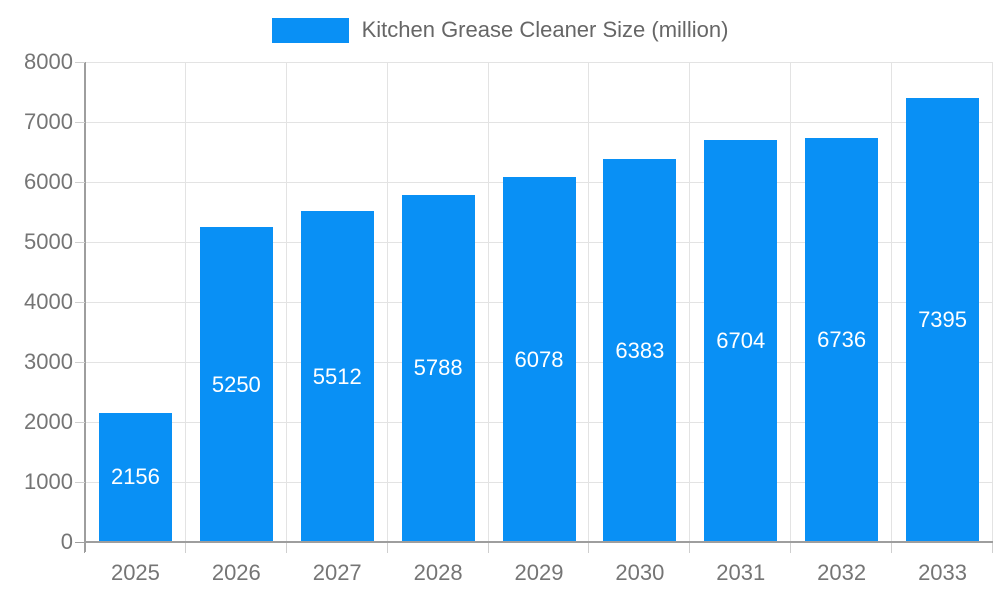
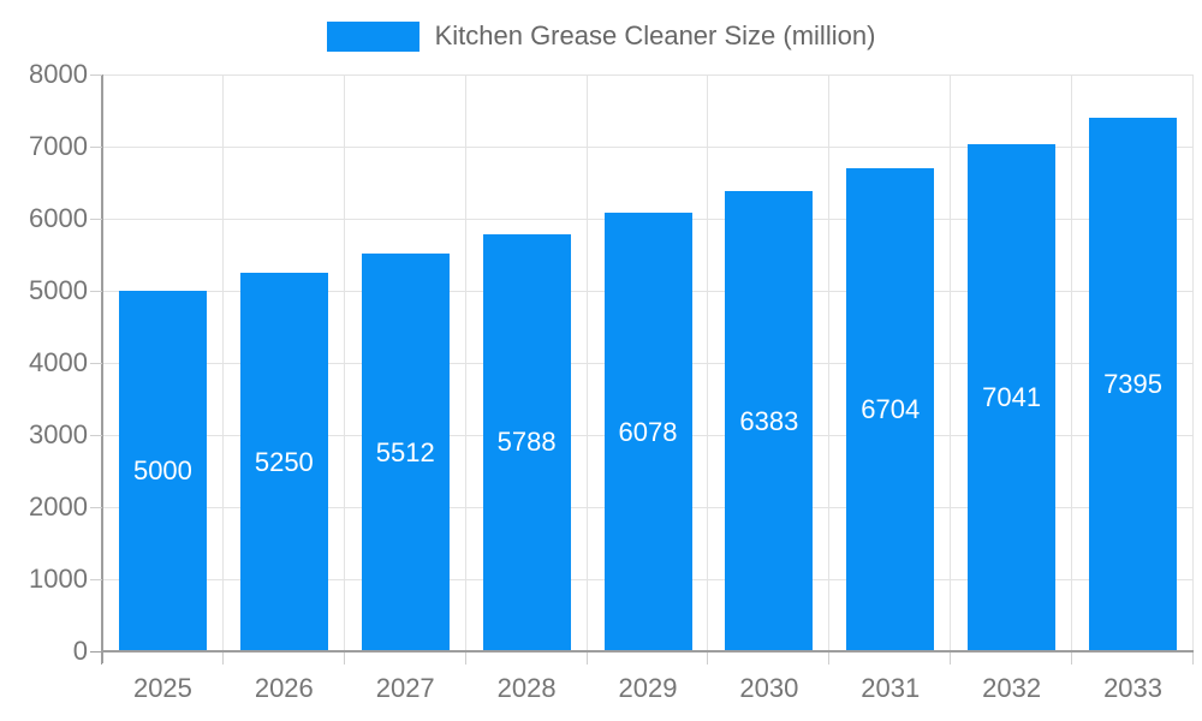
2025: 2156 -> 5000
2032: 6736 -> 7041
